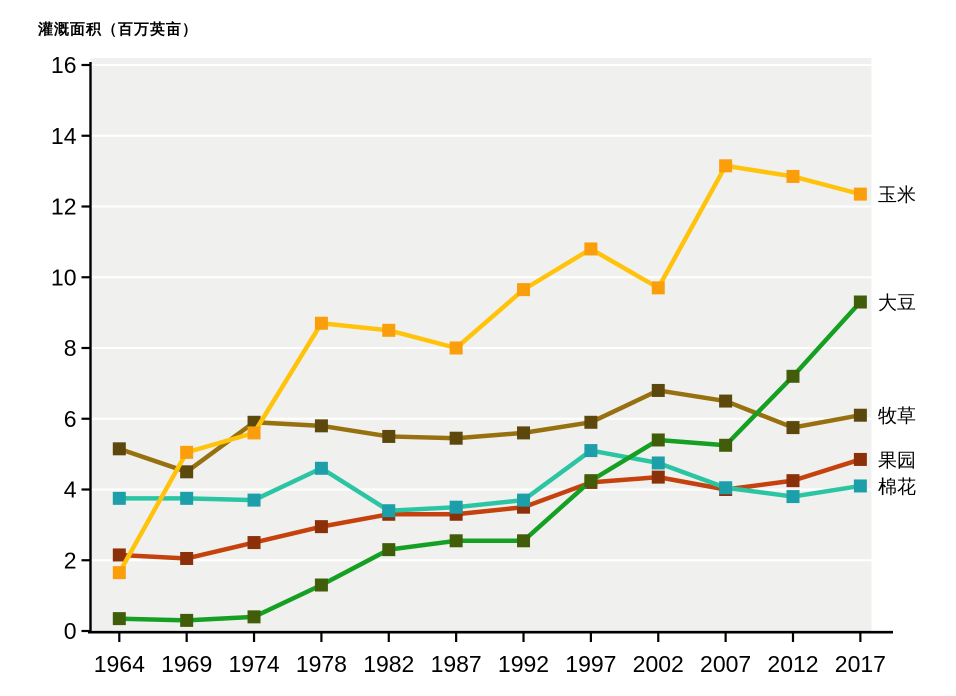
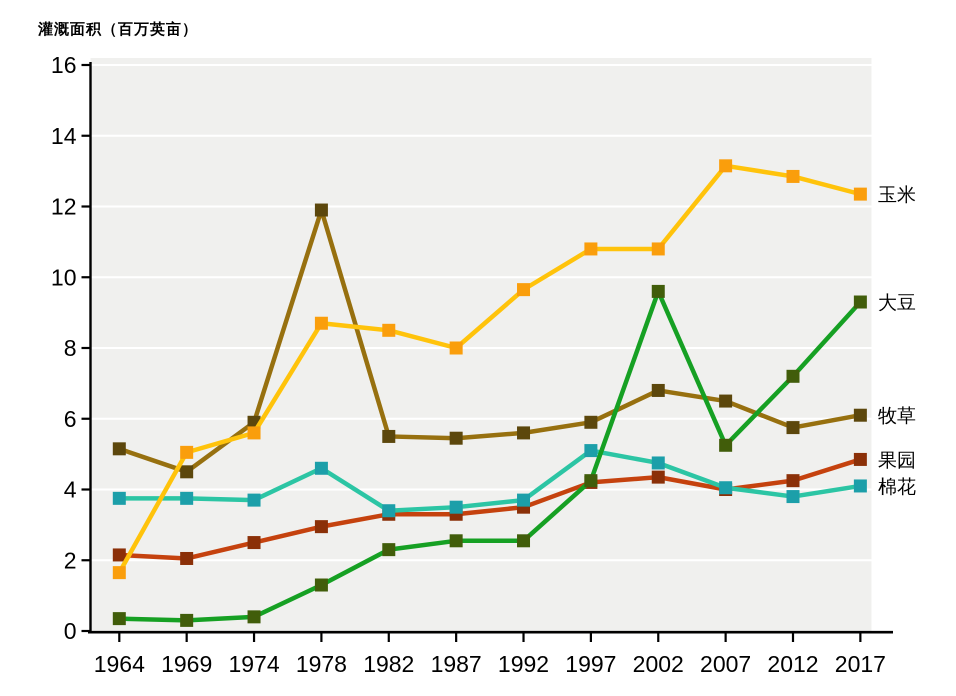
牧草/1978: 5.8 -> 11.9
玉米/2002: 9.7 -> 10.8
大豆/2002: 5.4 -> 9.6
